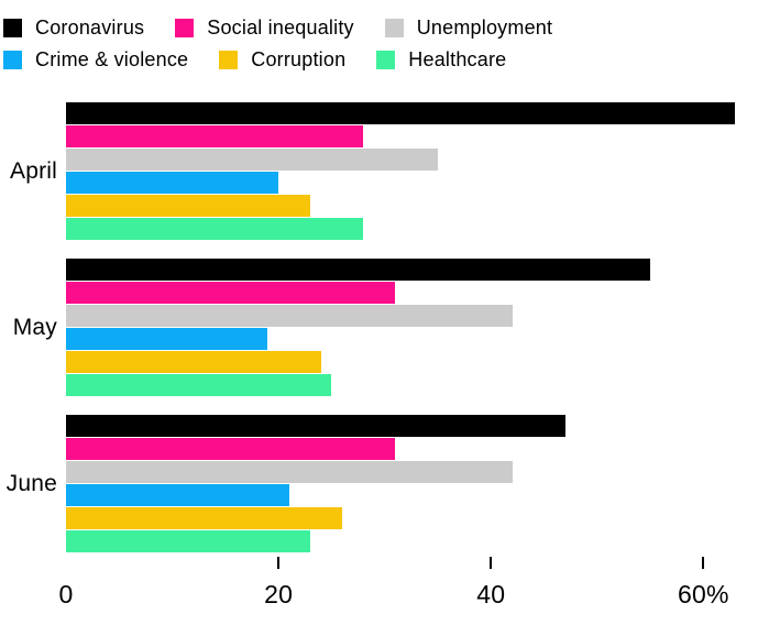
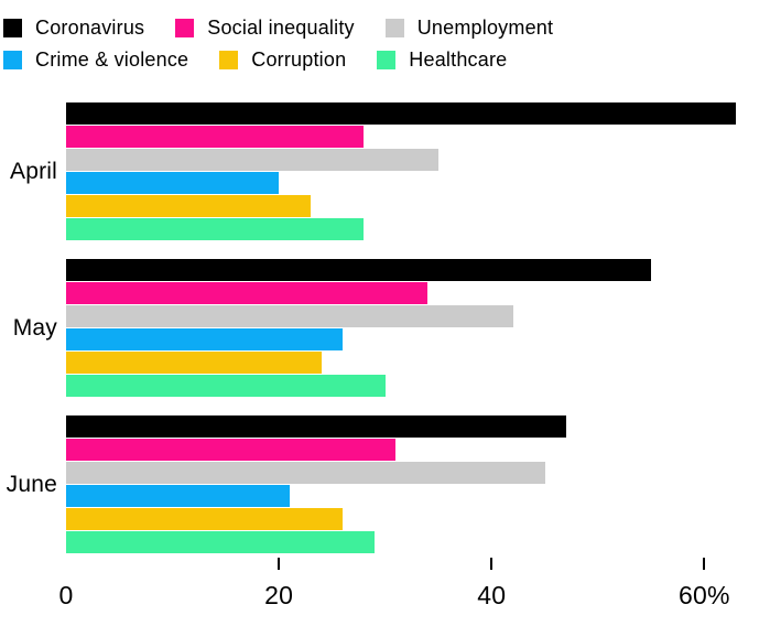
Social inequality/May: 31% -> 34%
Crime & violence/May: 19% -> 26%
Healthcare/May: 25% -> 30%
Unemployment/June: 42% -> 45%
Healthcare/June: 23% -> 29%
